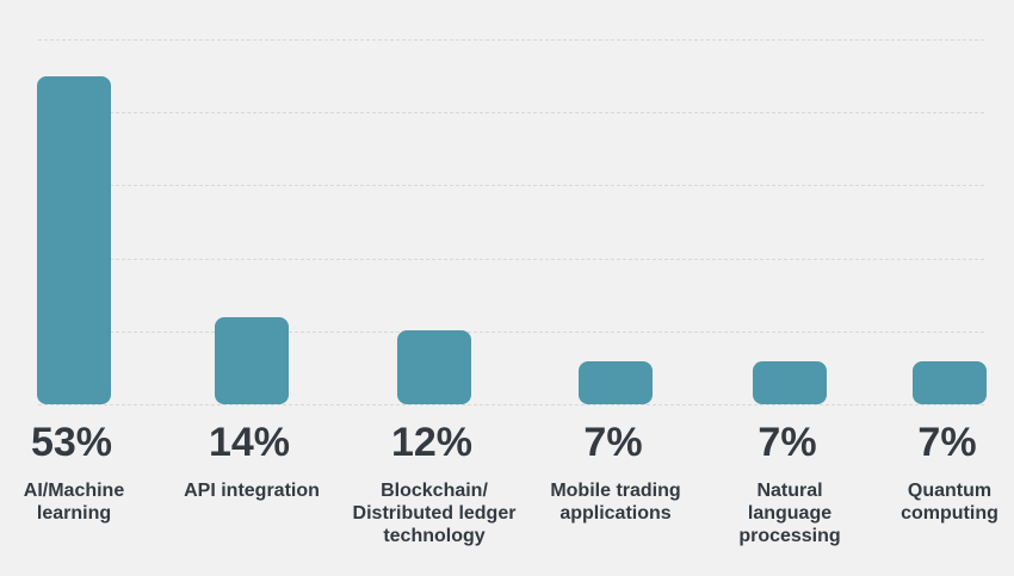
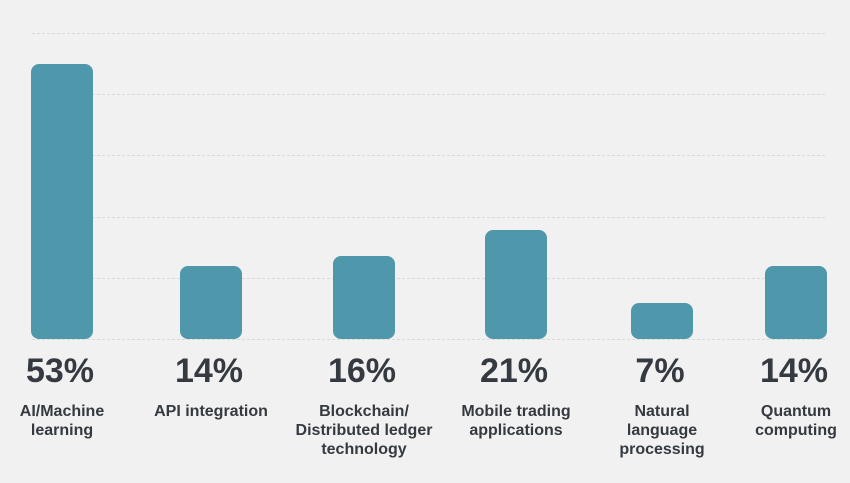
Blockchain/ Distributed ledger technology: 12% -> 16%
Mobile trading applications: 7% -> 21%
Quantum computing: 7% -> 14%
